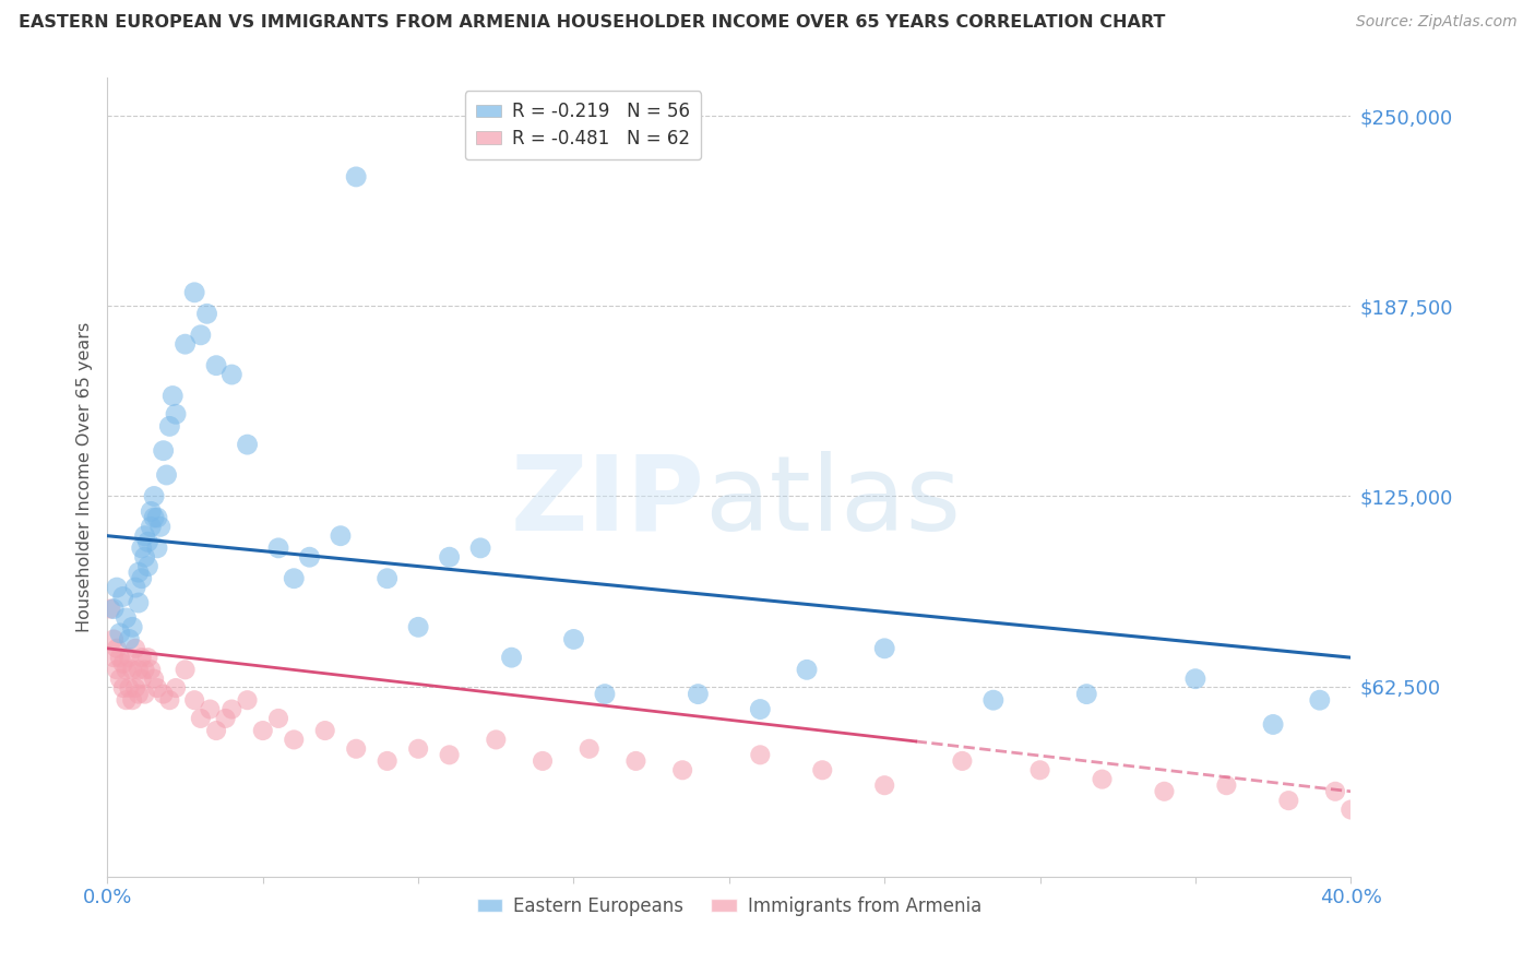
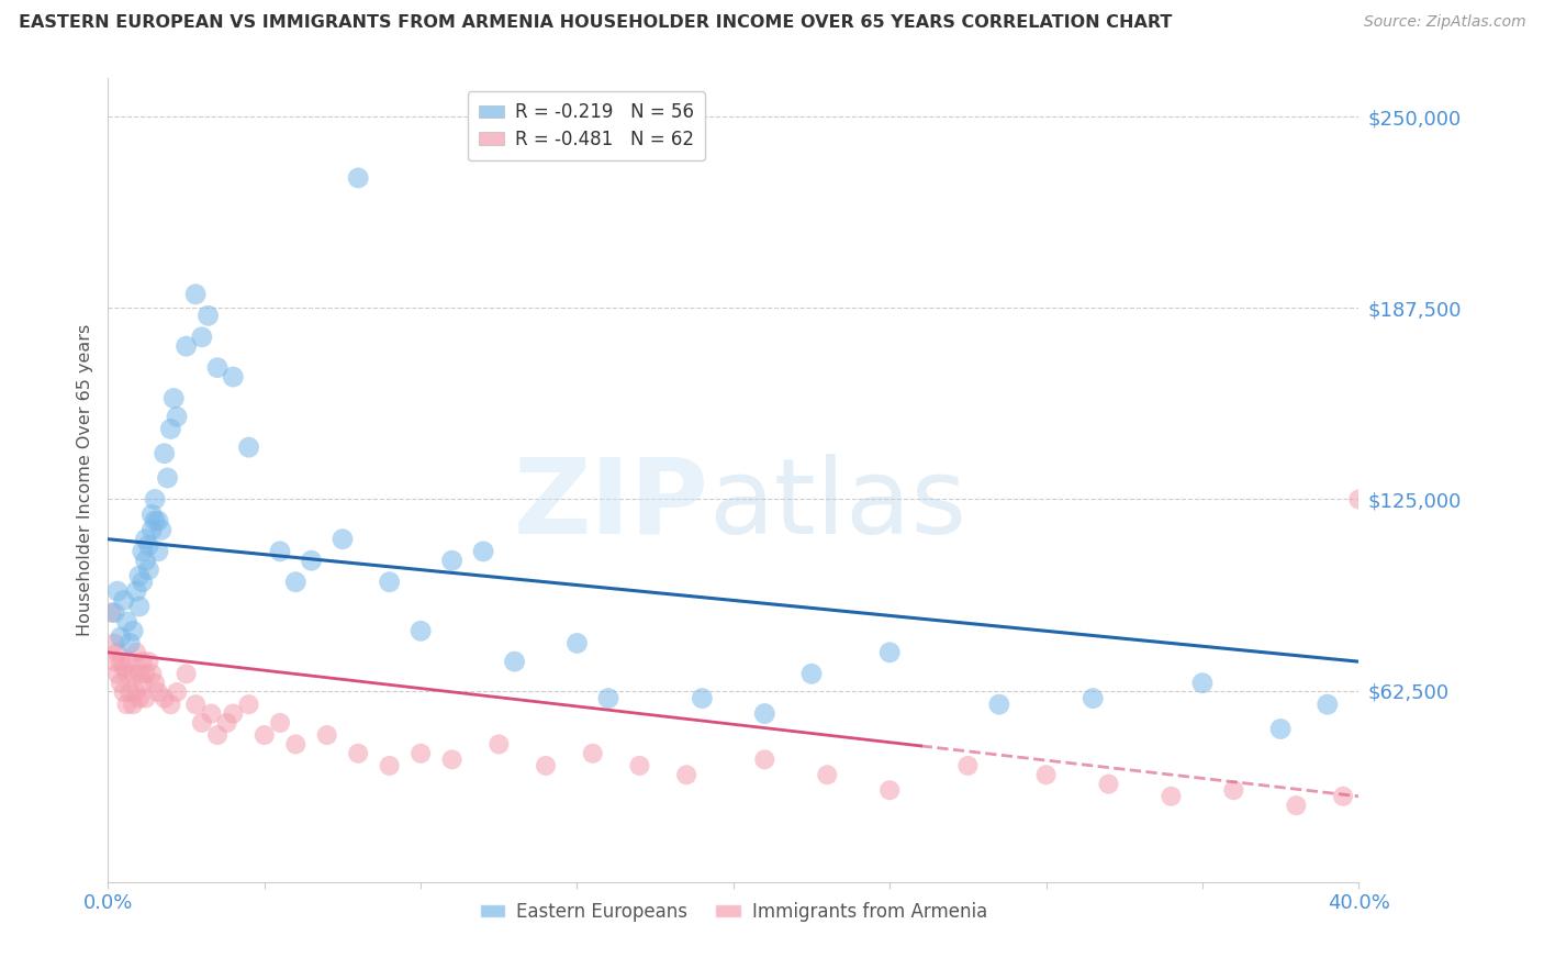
Immigrants from Armenia/40.0%: $22,000 -> $125,000
